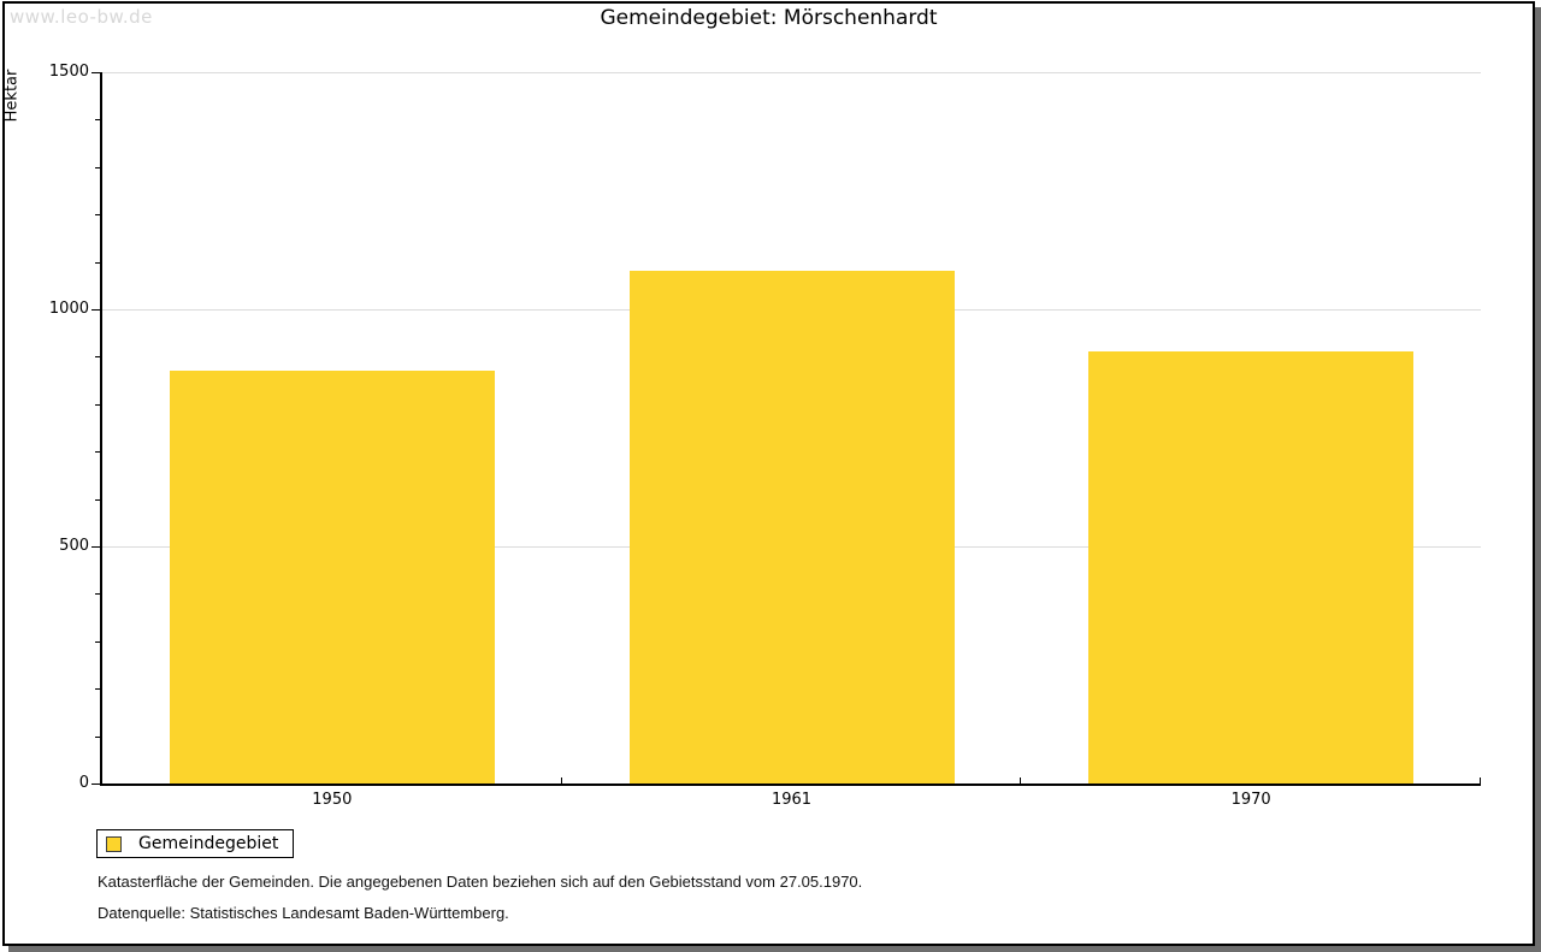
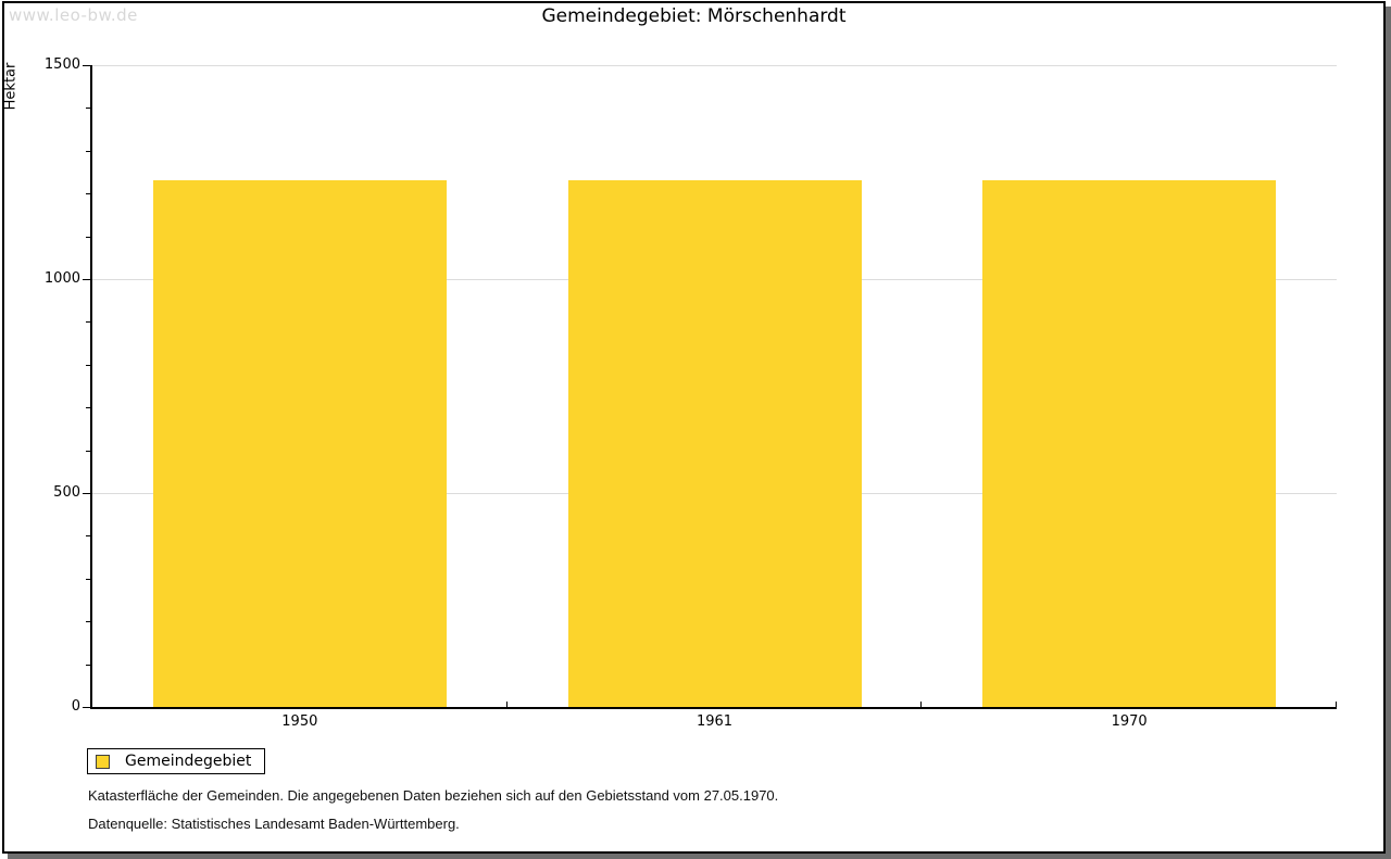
1950: 870 -> 1230
1961: 1080 -> 1230
1970: 910 -> 1230
